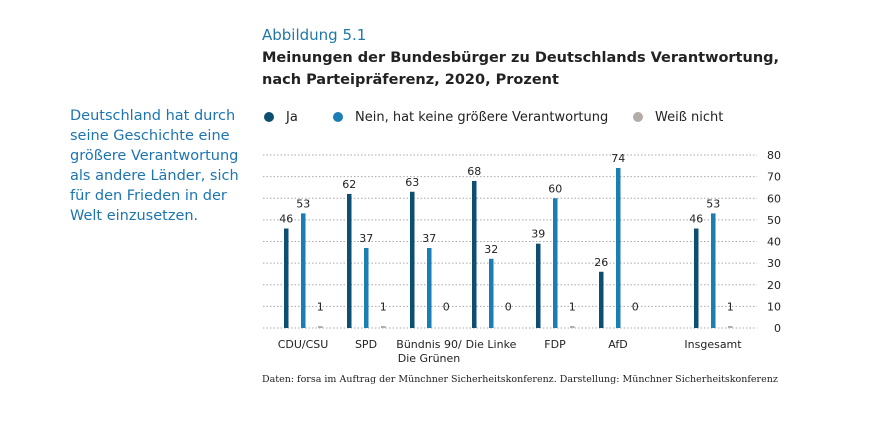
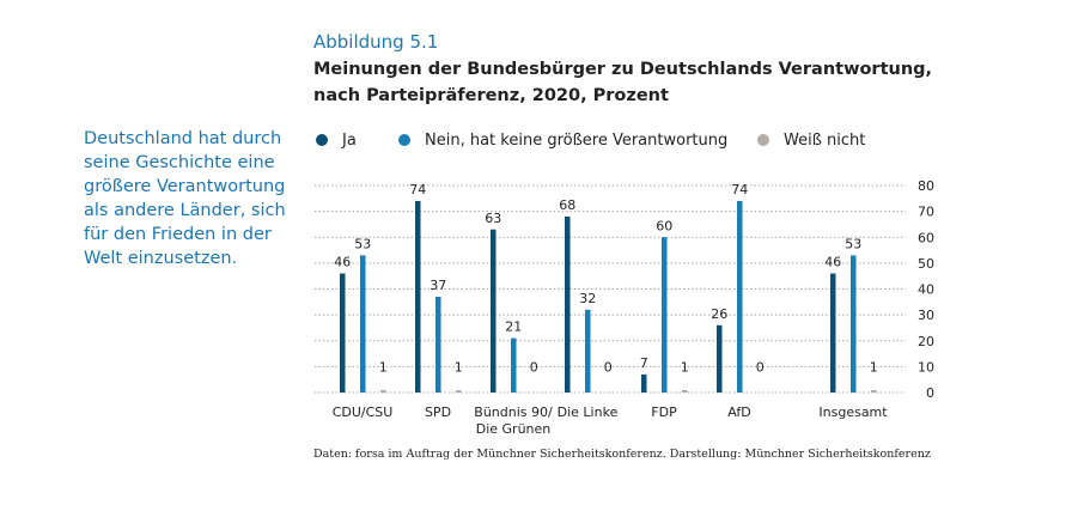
Ja/SPD: 62 -> 74
Nein, hat keine größere Verantwortung/Bündnis 90/ Die Grünen: 37 -> 21
Ja/FDP: 39 -> 7
